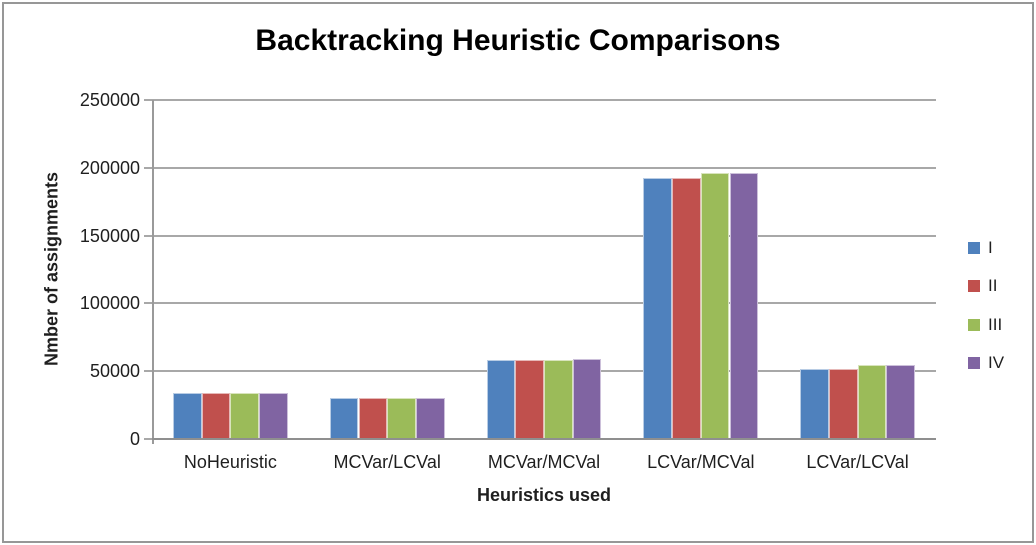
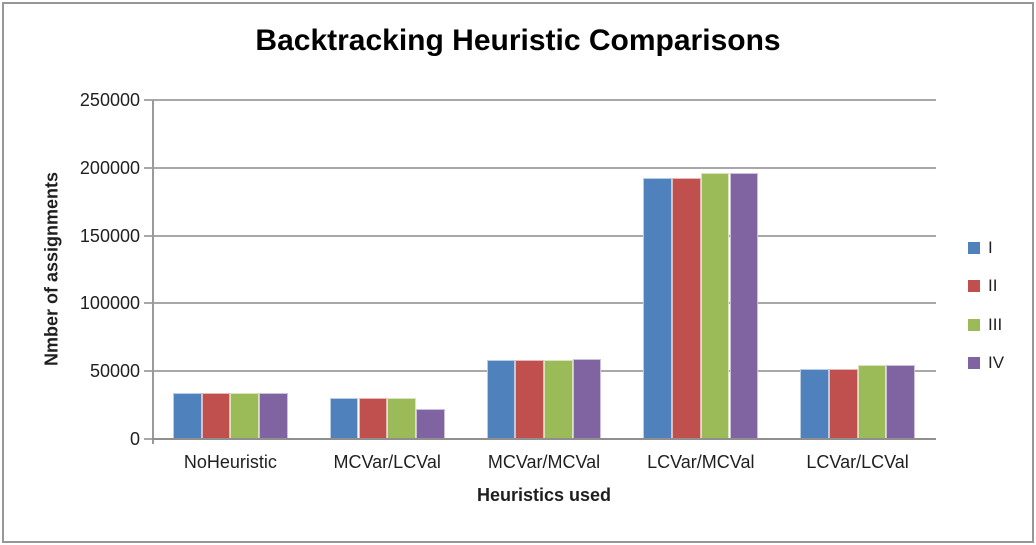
IV/MCVar/LCVal: 30000 -> 22000
